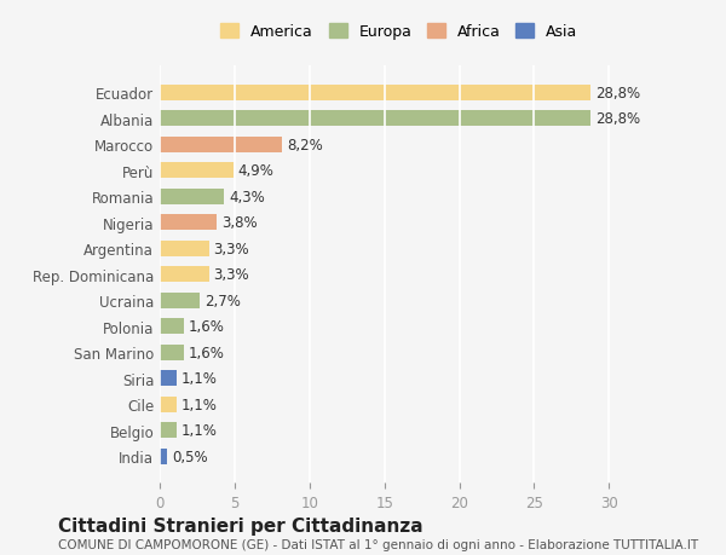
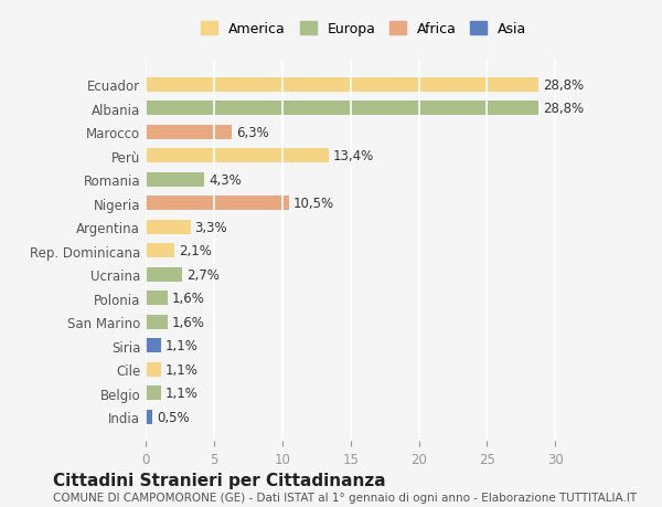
Marocco: 8,2% -> 6,3%
Perù: 4,9% -> 13,4%
Nigeria: 3,8% -> 10,5%
Rep. Dominicana: 3,3% -> 2,1%
